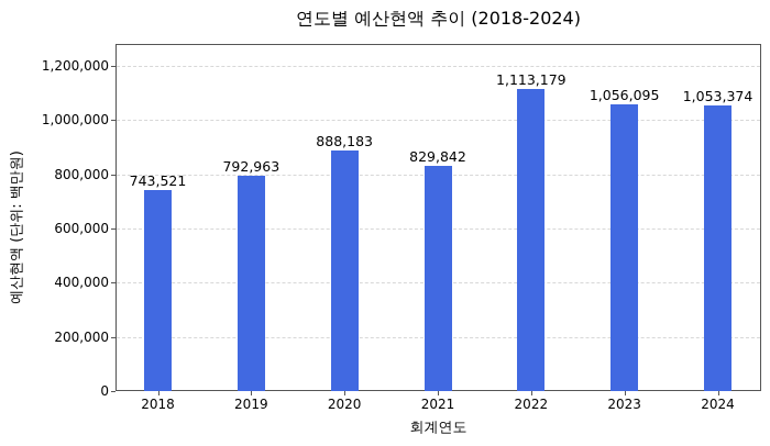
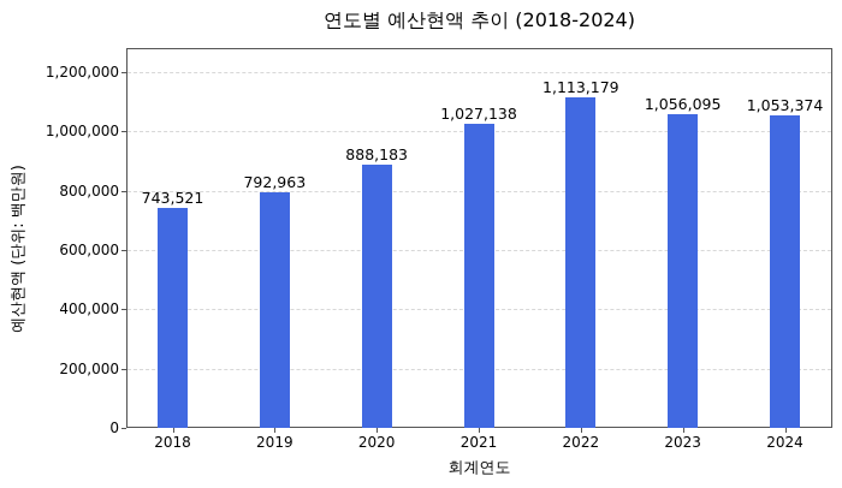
2021: 829,842 -> 1,027,138
